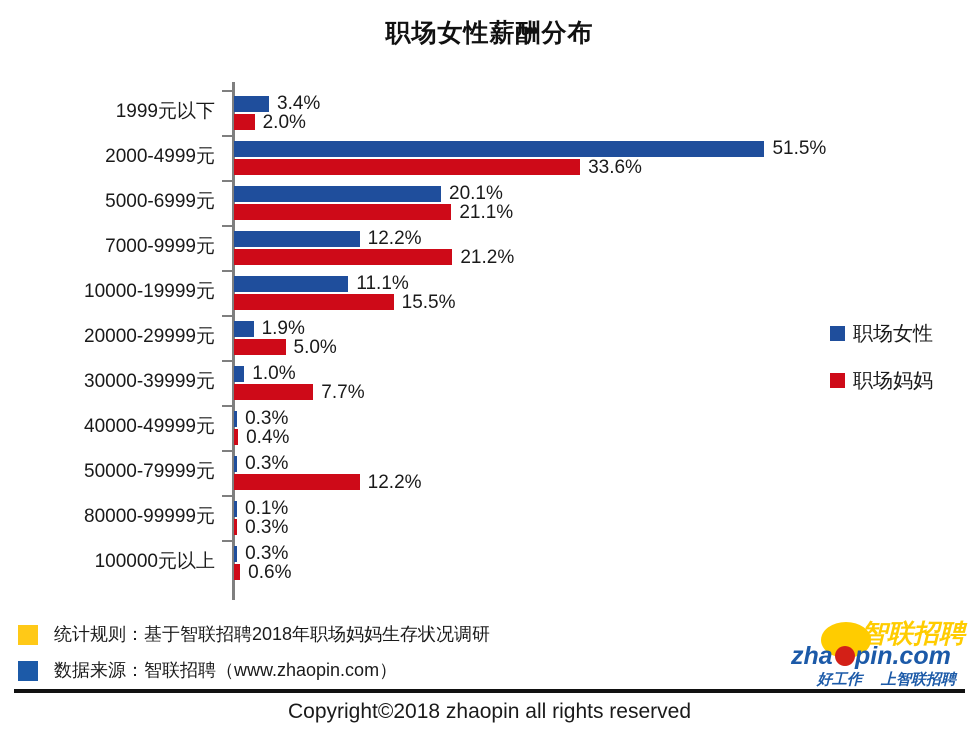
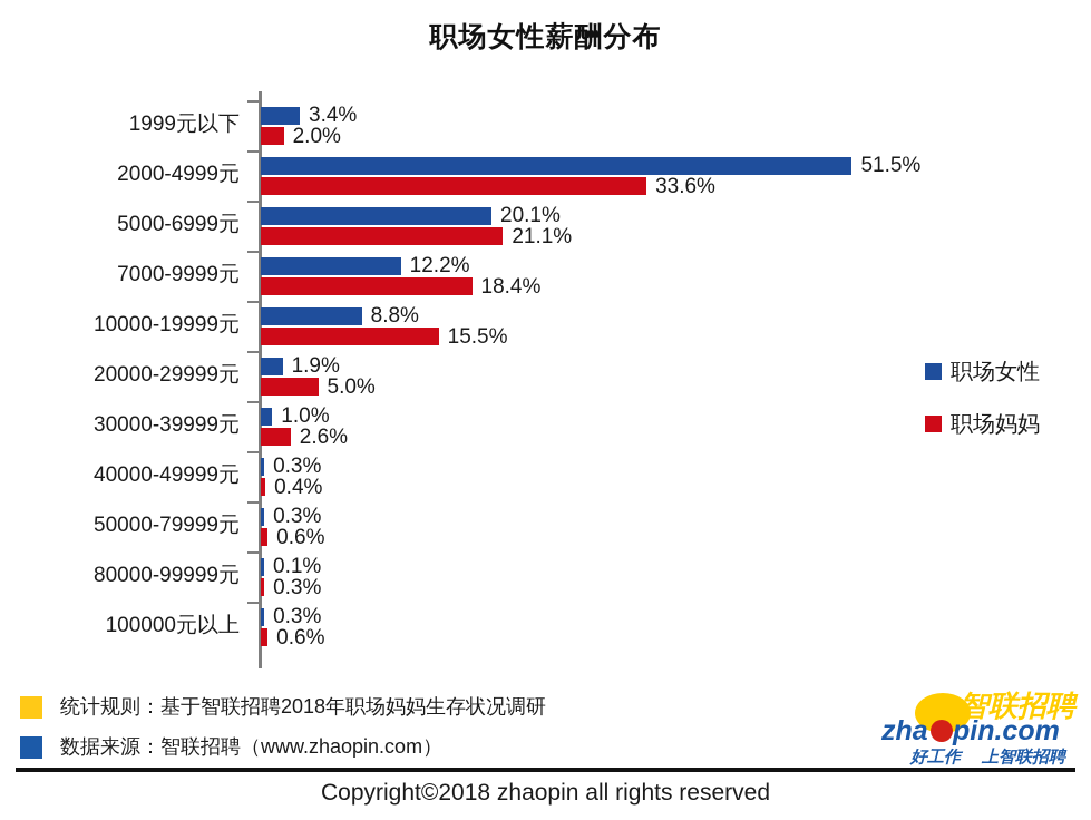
职场妈妈/7000-9999元: 21.2% -> 18.4%
职场女性/10000-19999元: 11.1% -> 8.8%
职场妈妈/30000-39999元: 7.7% -> 2.6%
职场妈妈/50000-79999元: 12.2% -> 0.6%
